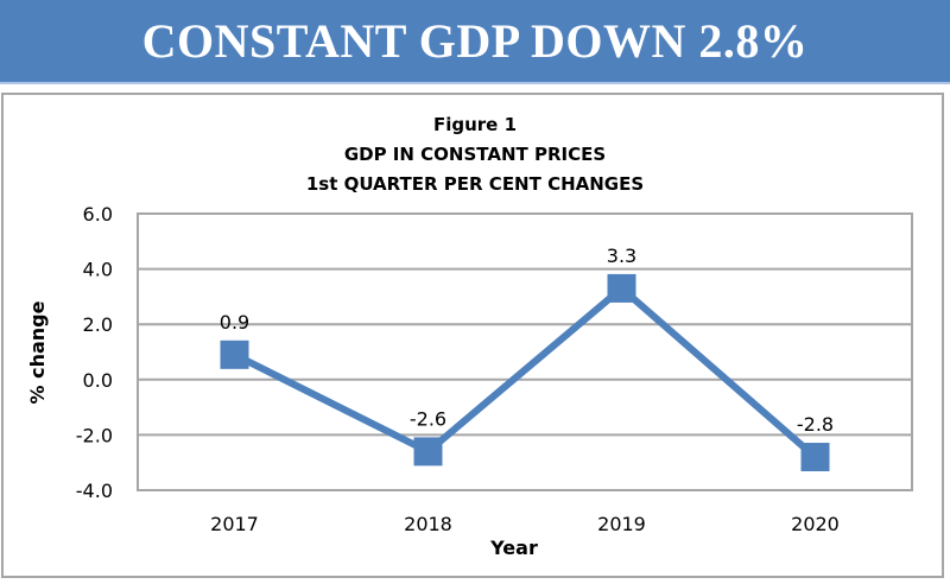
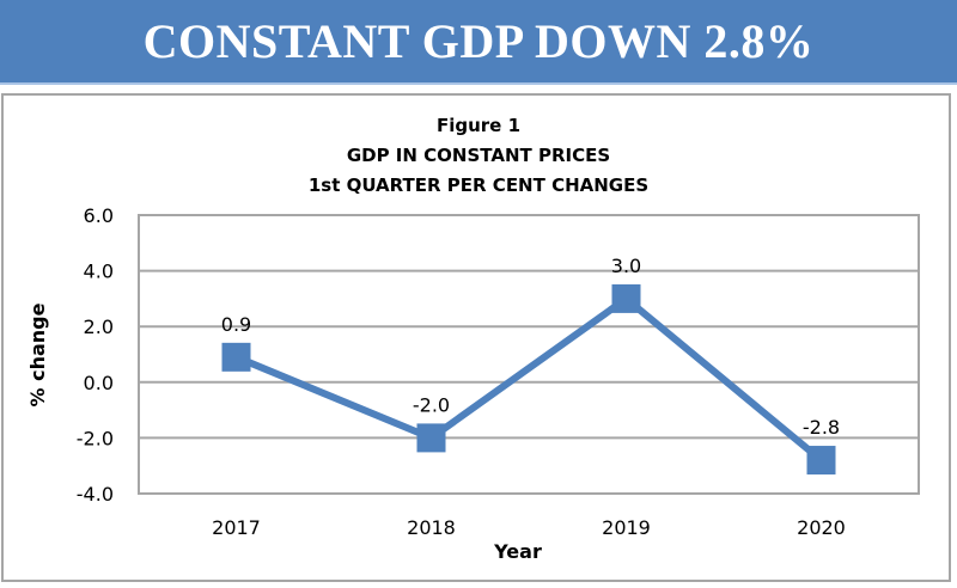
2018: -2.6 -> -2.0
2019: 3.3 -> 3.0
